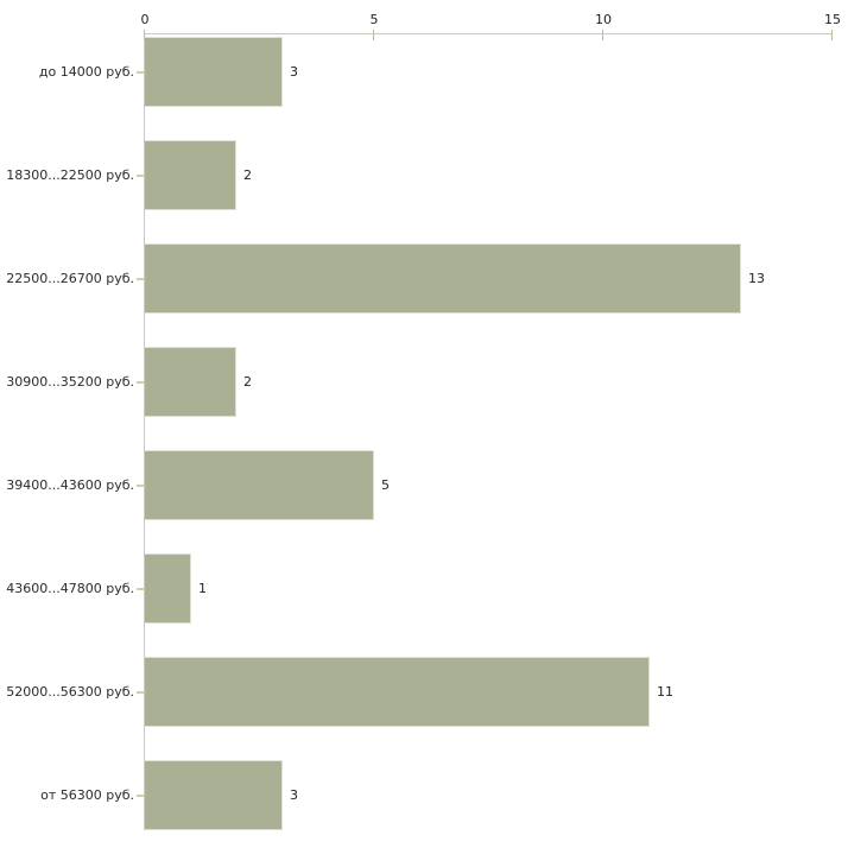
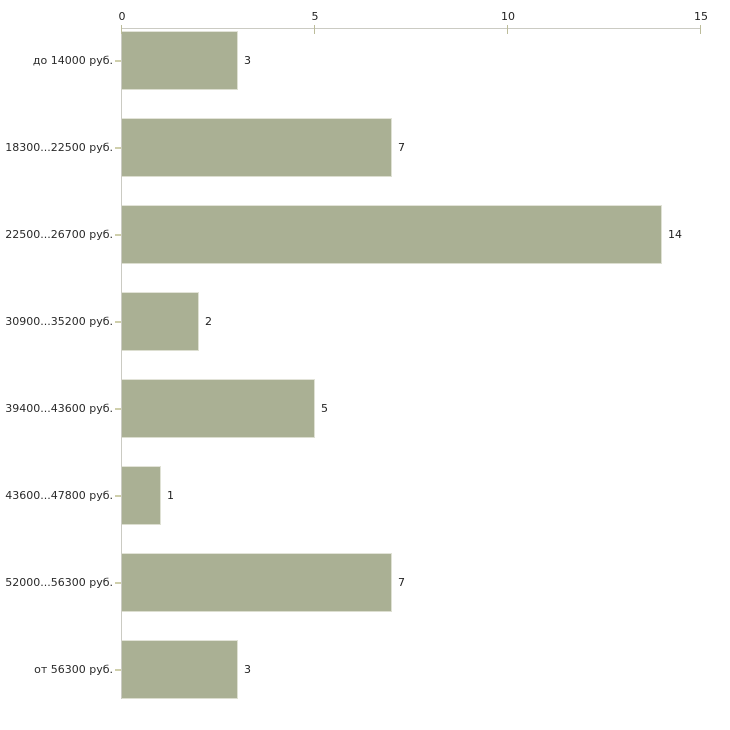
18300...22500 руб.: 2 -> 7
22500...26700 руб.: 13 -> 14
52000...56300 руб.: 11 -> 7
